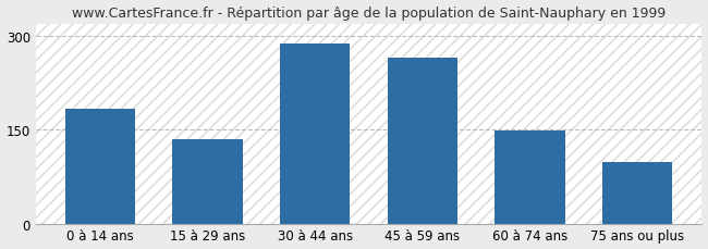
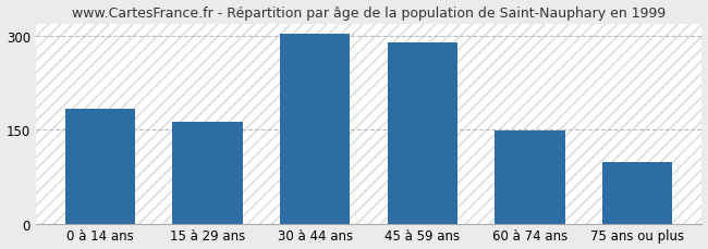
15 à 29 ans: 134 -> 163
30 à 44 ans: 288 -> 303
45 à 59 ans: 266 -> 290
